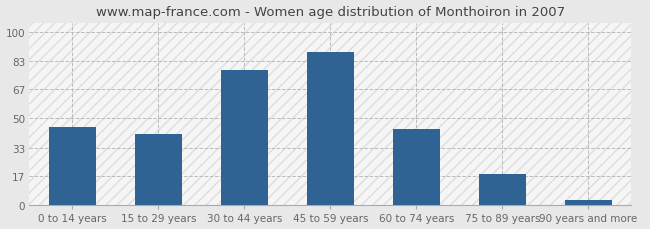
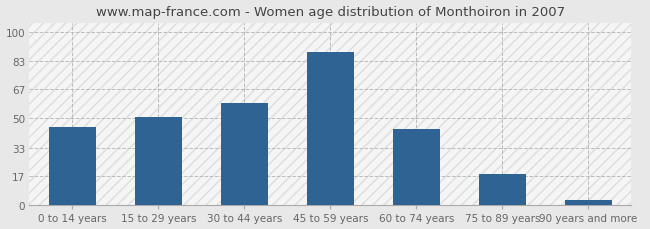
15 to 29 years: 41 -> 51
30 to 44 years: 78 -> 59
